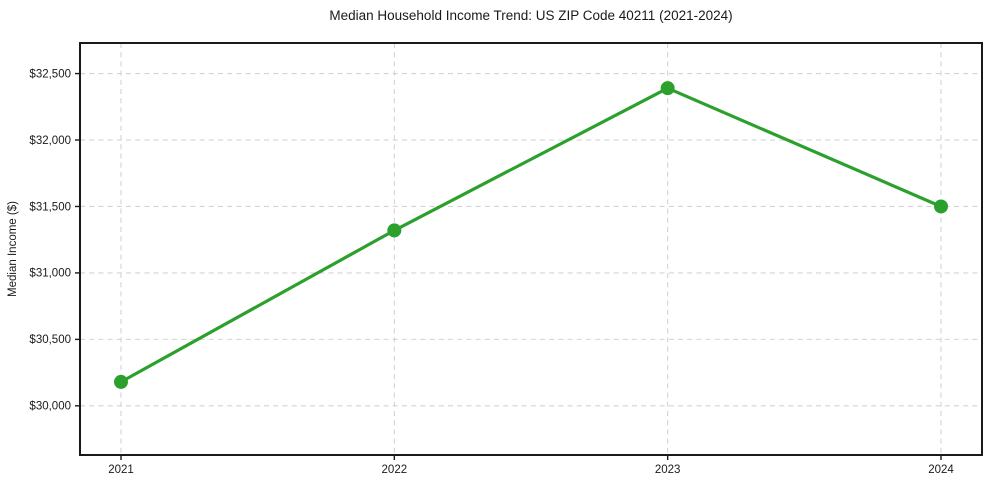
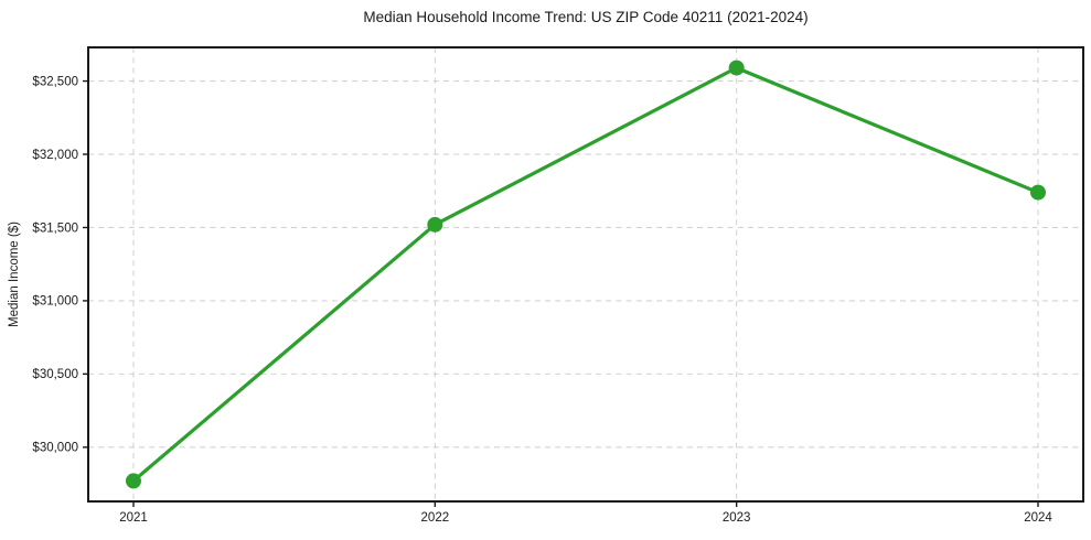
2021: $30180 -> $29770
2022: $31320 -> $31520
2023: $32390 -> $32590
2024: $31500 -> $31740
